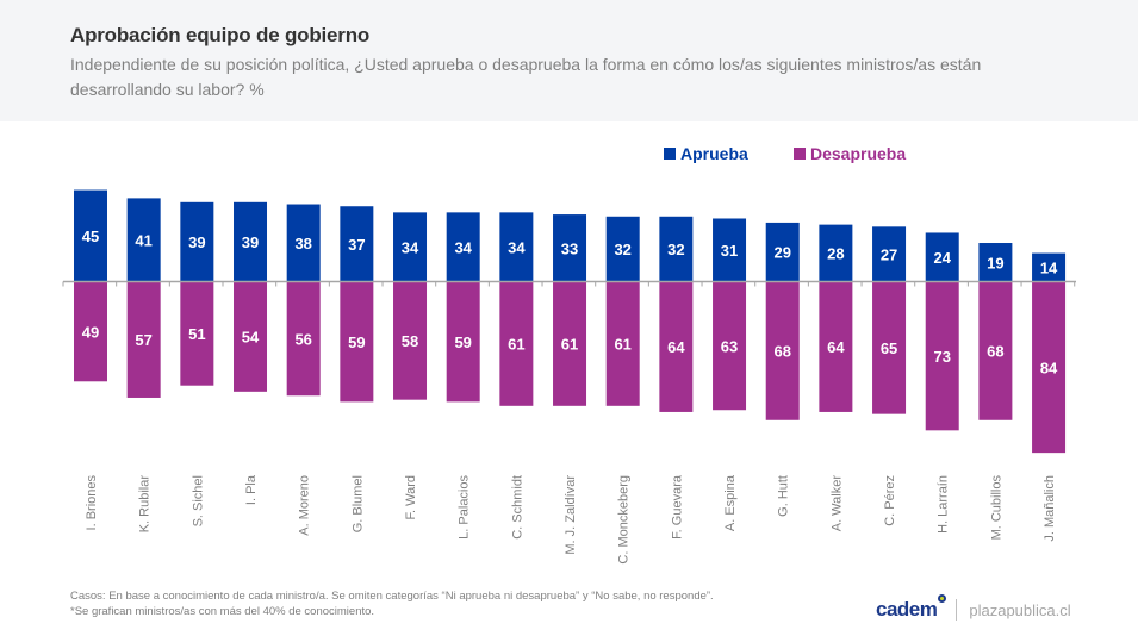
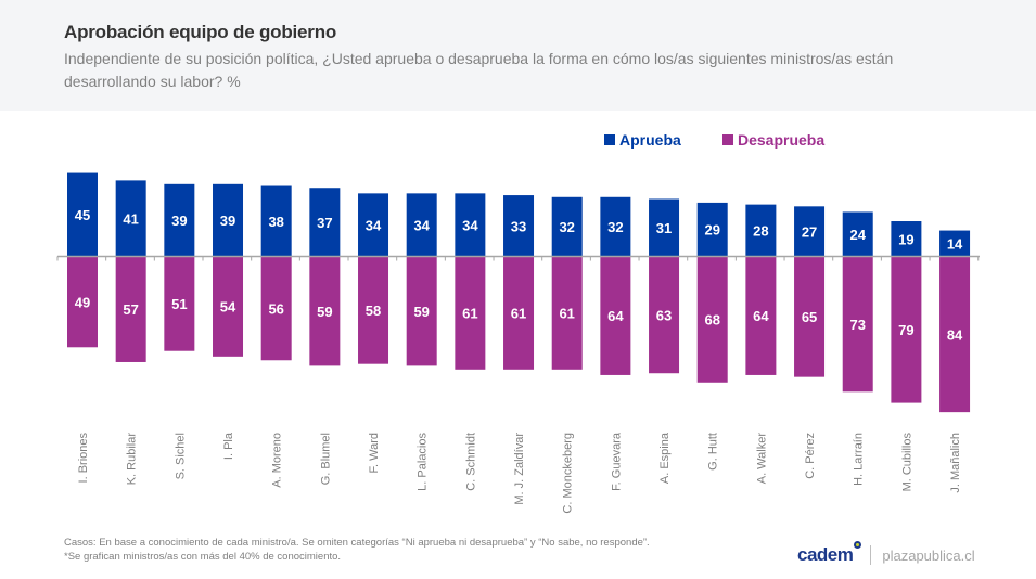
Desaprueba/M. Cubillos: 68 -> 79
